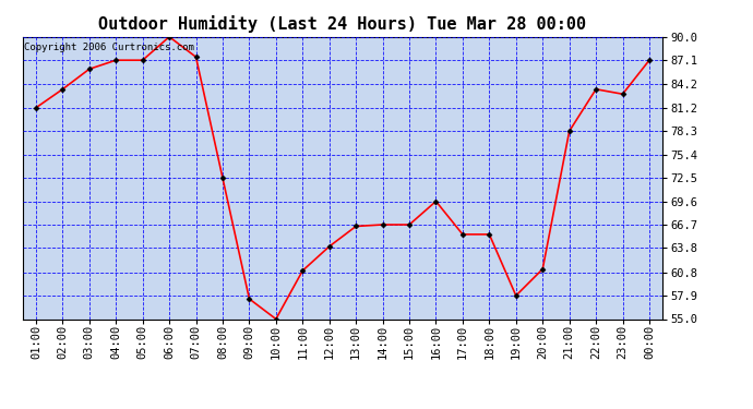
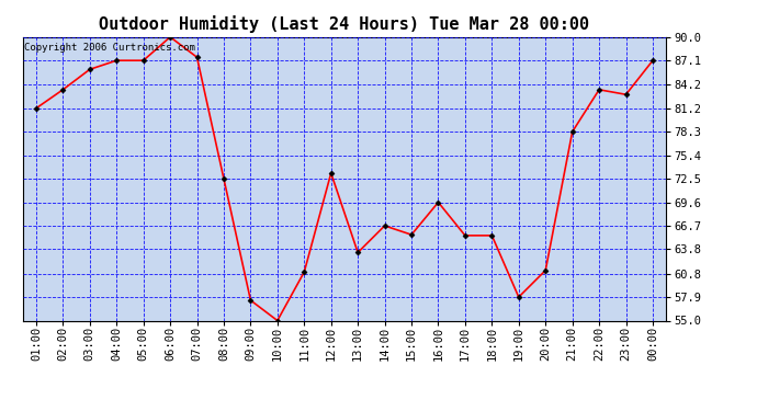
12:00: 64.0 -> 73.2
13:00: 66.5 -> 63.4
15:00: 66.7 -> 65.6
